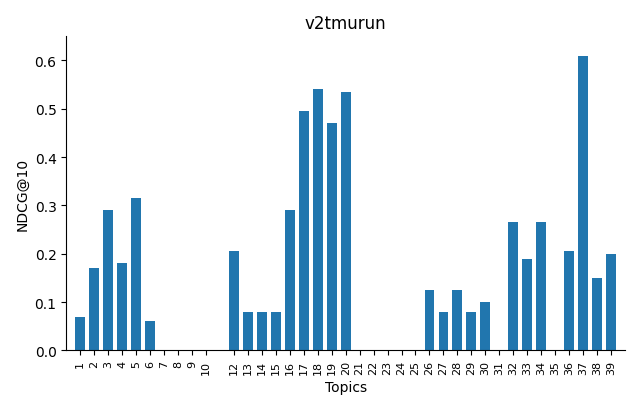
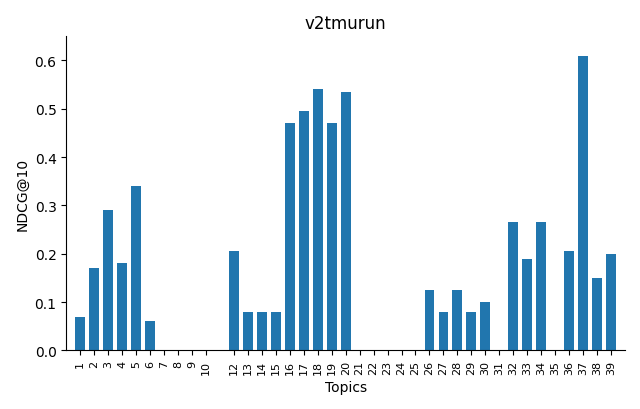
5: 0.315 -> 0.340
16: 0.290 -> 0.470
